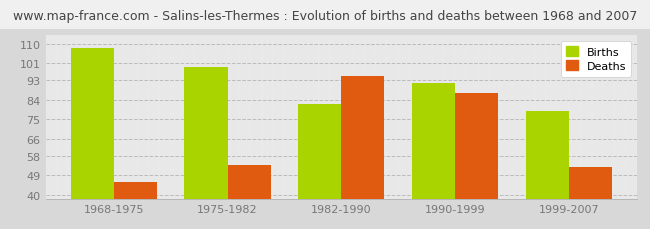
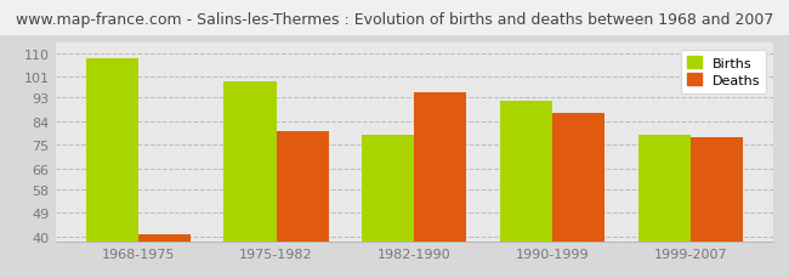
Deaths/1968-1975: 46 -> 41
Deaths/1975-1982: 54 -> 80
Births/1982-1990: 82 -> 79
Deaths/1999-2007: 53 -> 78
